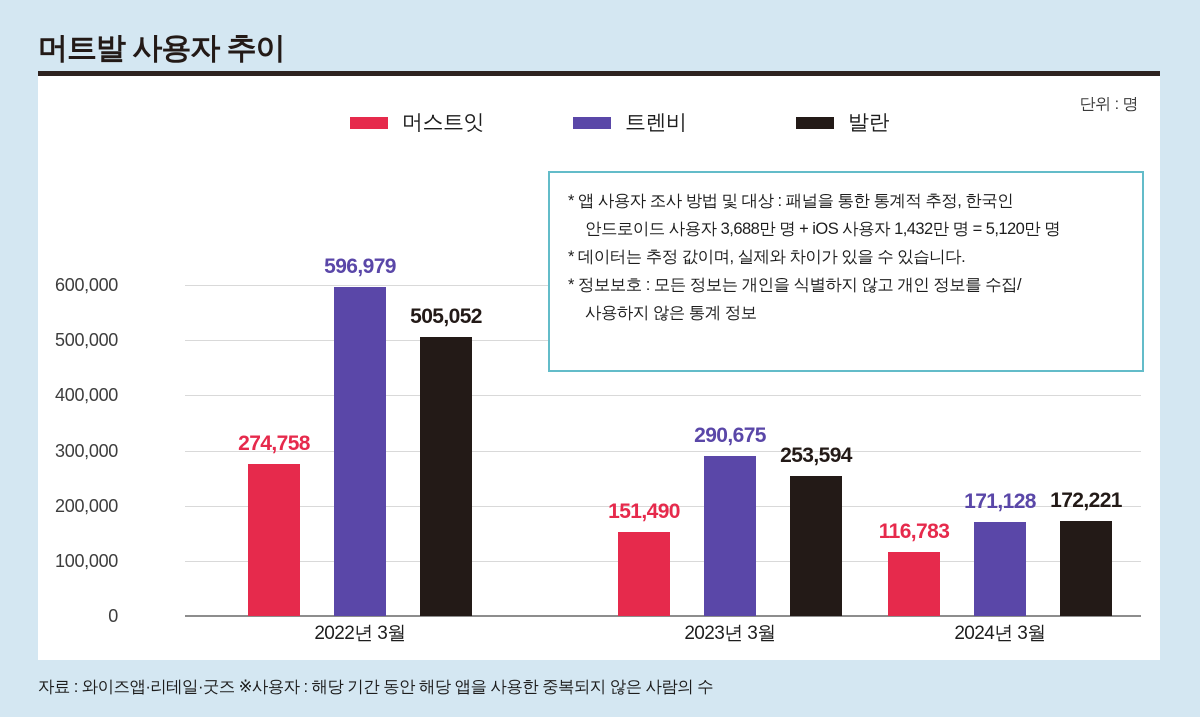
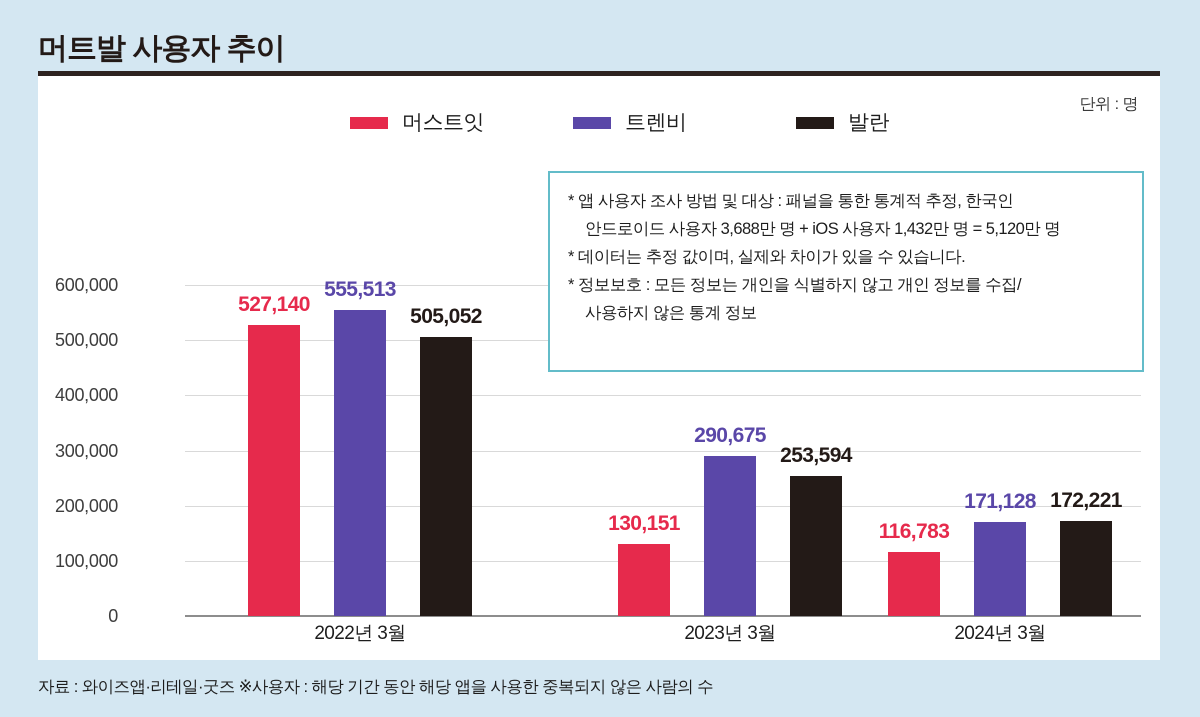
머스트잇/2022년 3월: 274,758 -> 527,140
트렌비/2022년 3월: 596,979 -> 555,513
머스트잇/2023년 3월: 151,490 -> 130,151
